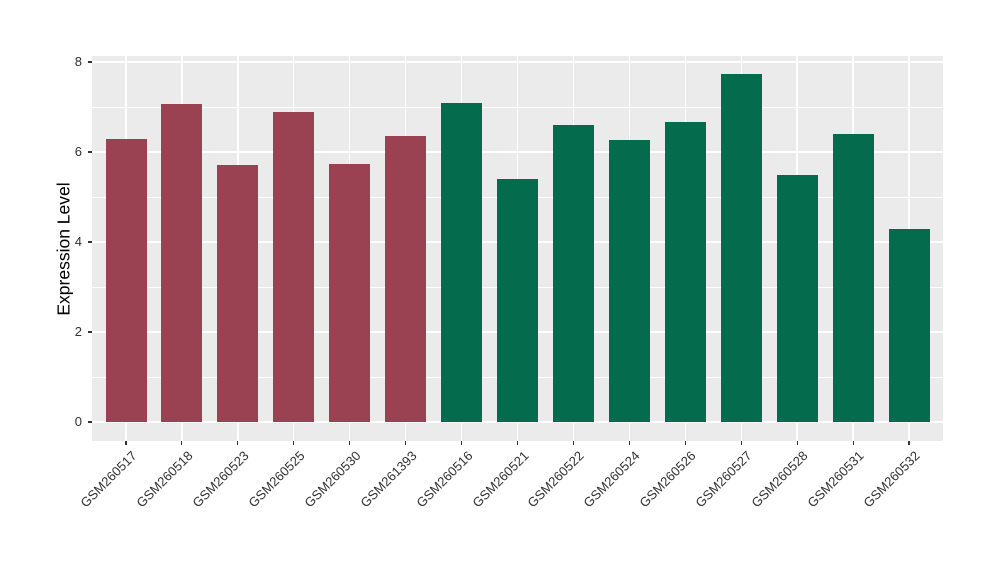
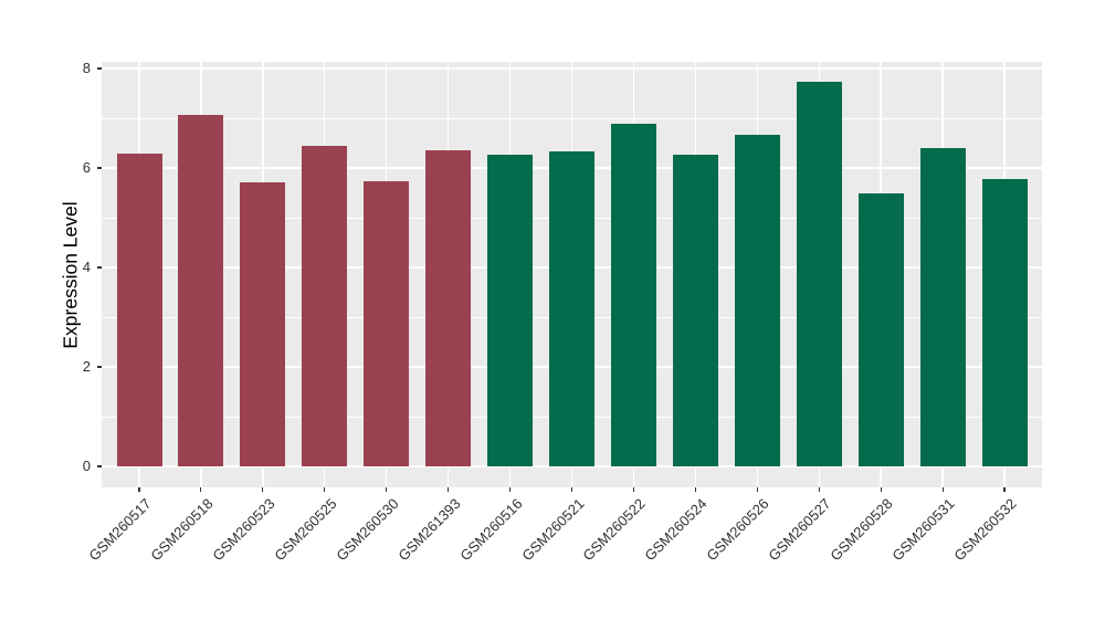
GSM260525: 6.9 -> 6.4
GSM260516: 7.1 -> 6.3
GSM260521: 5.4 -> 6.3
GSM260522: 6.6 -> 6.9
GSM260532: 4.3 -> 5.8
